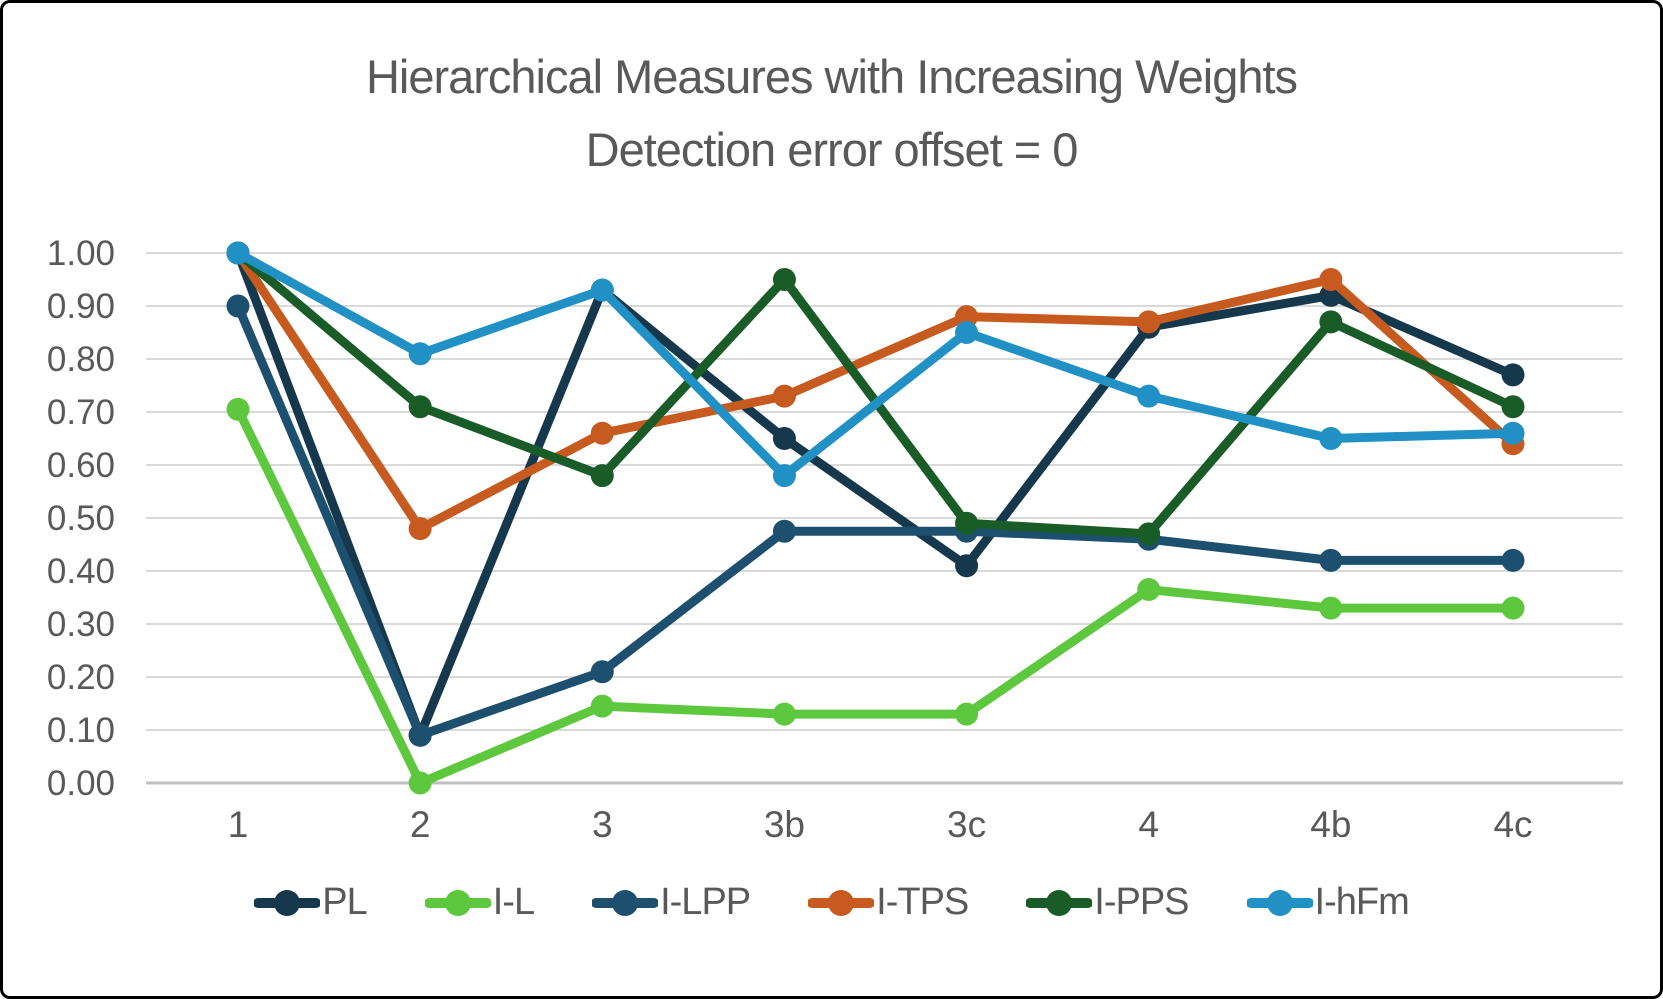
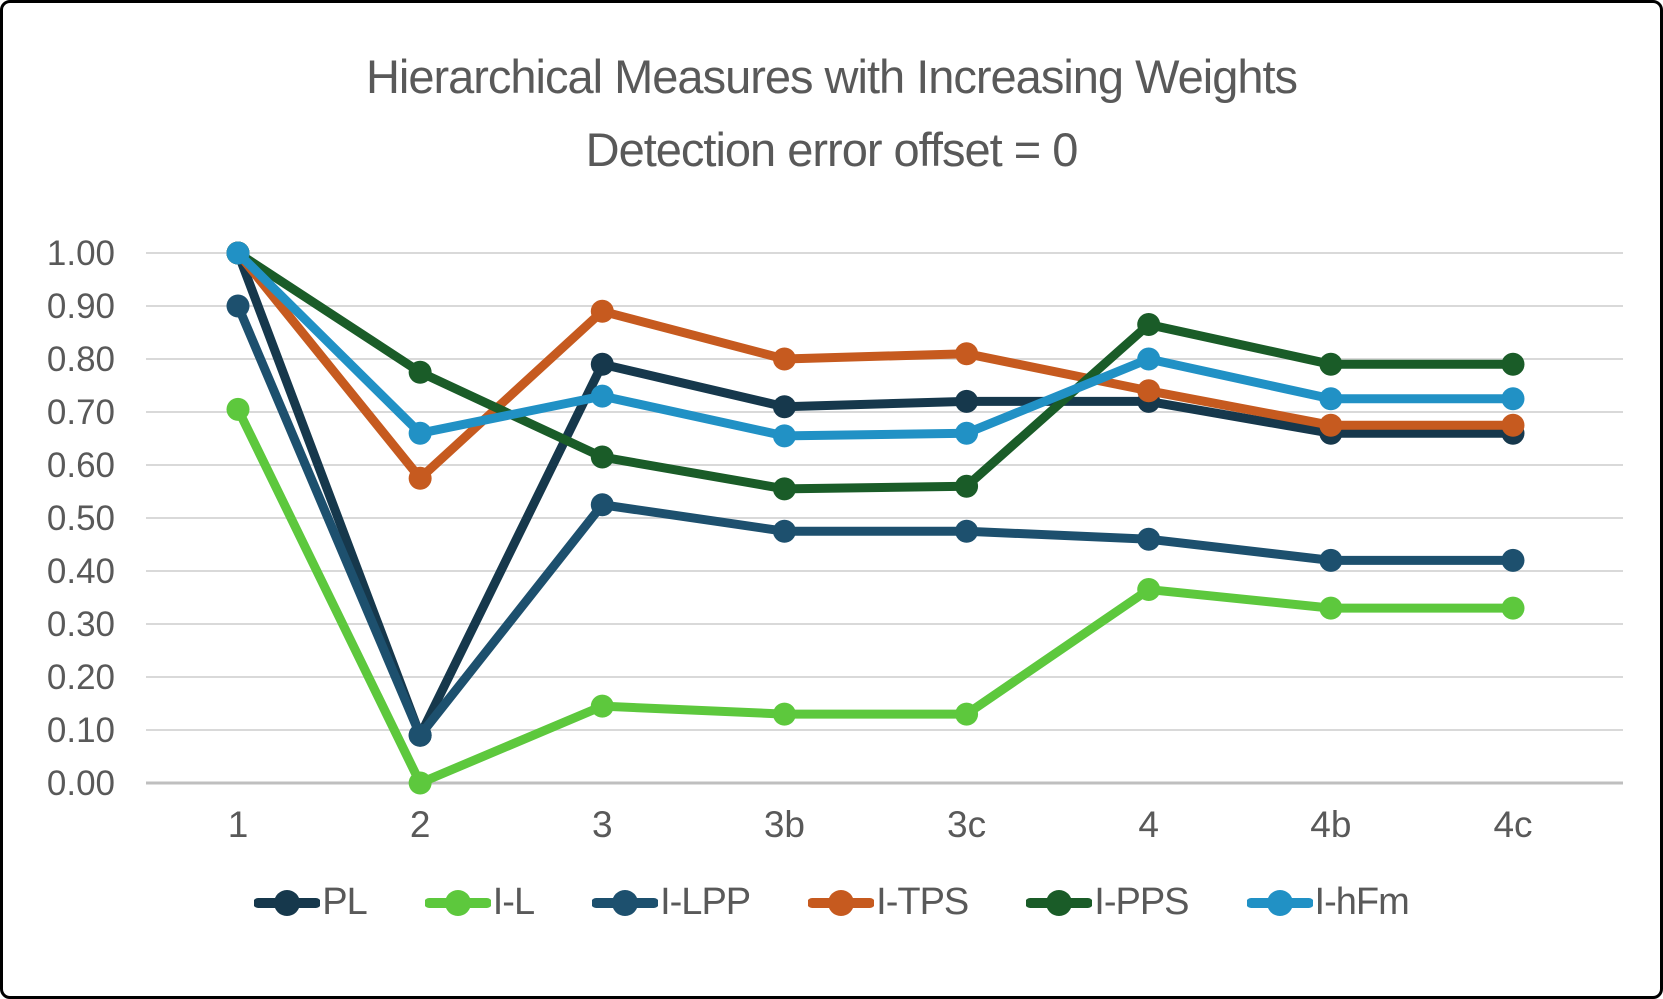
I-TPS/2: 0.48 -> 0.57
I-PPS/2: 0.71 -> 0.78
I-hFm/2: 0.81 -> 0.66
PL/3: 0.93 -> 0.79
I-LPP/3: 0.21 -> 0.53
I-TPS/3: 0.66 -> 0.89
I-PPS/3: 0.58 -> 0.61
I-hFm/3: 0.93 -> 0.73
PL/3b: 0.65 -> 0.71
I-TPS/3b: 0.73 -> 0.80
I-PPS/3b: 0.95 -> 0.56
I-hFm/3b: 0.58 -> 0.66
PL/3c: 0.41 -> 0.72
I-TPS/3c: 0.88 -> 0.81
I-PPS/3c: 0.49 -> 0.56
I-hFm/3c: 0.85 -> 0.66
PL/4: 0.86 -> 0.72
I-TPS/4: 0.87 -> 0.74
I-PPS/4: 0.47 -> 0.86
I-hFm/4: 0.73 -> 0.80
PL/4b: 0.92 -> 0.66
I-TPS/4b: 0.95 -> 0.68
I-PPS/4b: 0.87 -> 0.79
I-hFm/4b: 0.65 -> 0.72
PL/4c: 0.77 -> 0.66
I-TPS/4c: 0.64 -> 0.68
I-PPS/4c: 0.71 -> 0.79
I-hFm/4c: 0.66 -> 0.72
